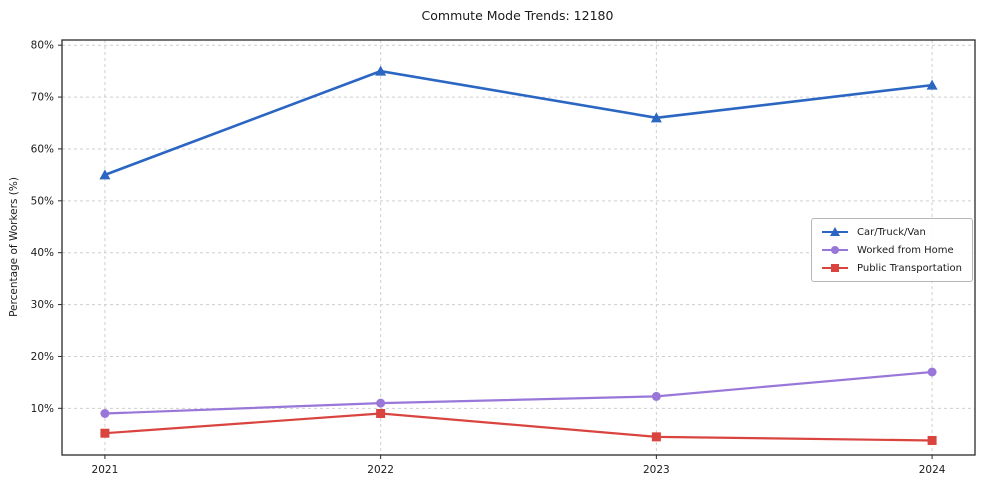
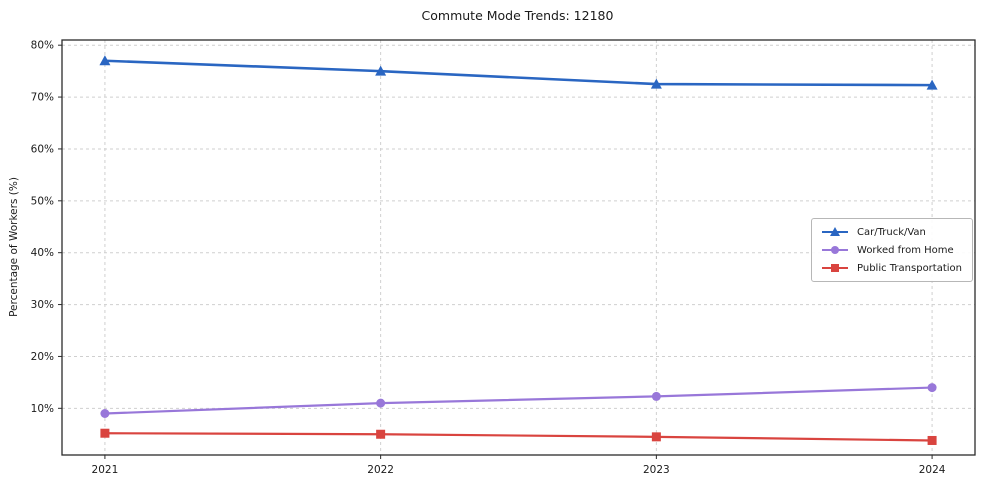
Car/Truck/Van/2021: 55% -> 77%
Public Transportation/2022: 9% -> 5%
Car/Truck/Van/2023: 66% -> 72%
Worked from Home/2024: 17% -> 14%
